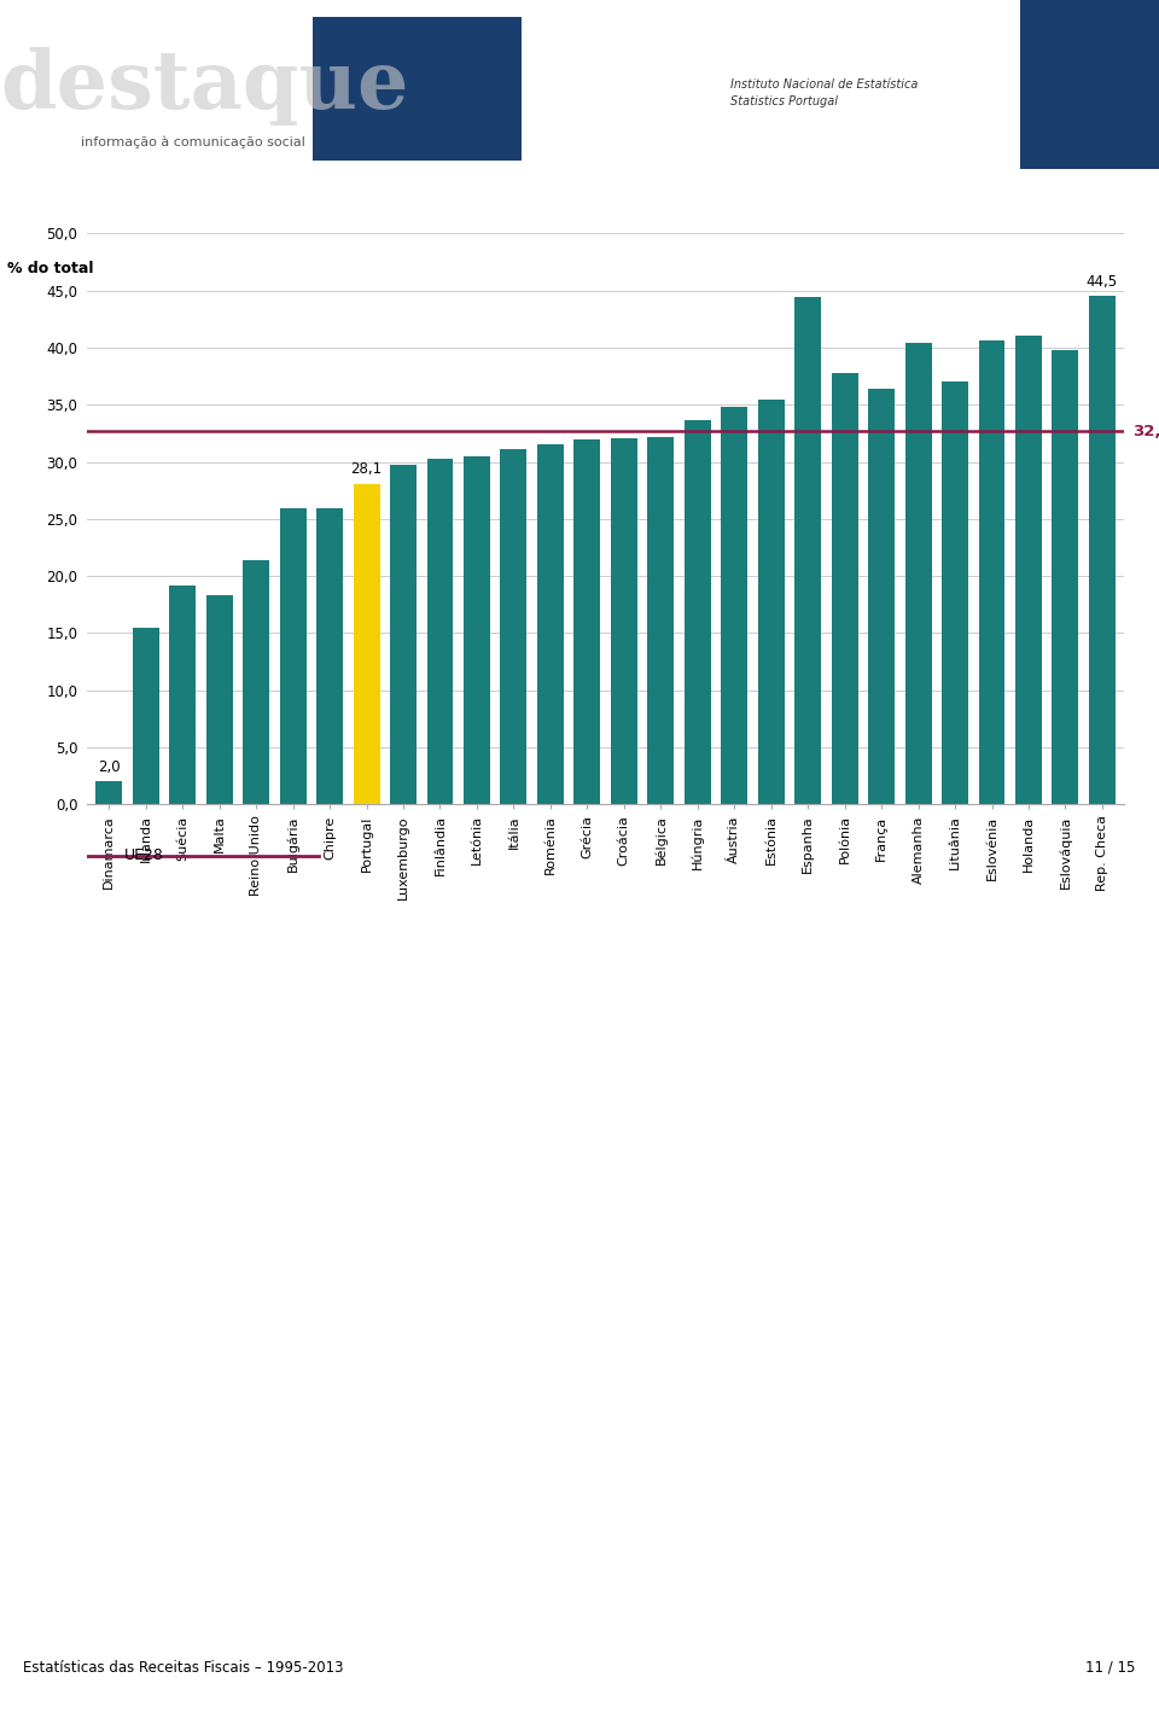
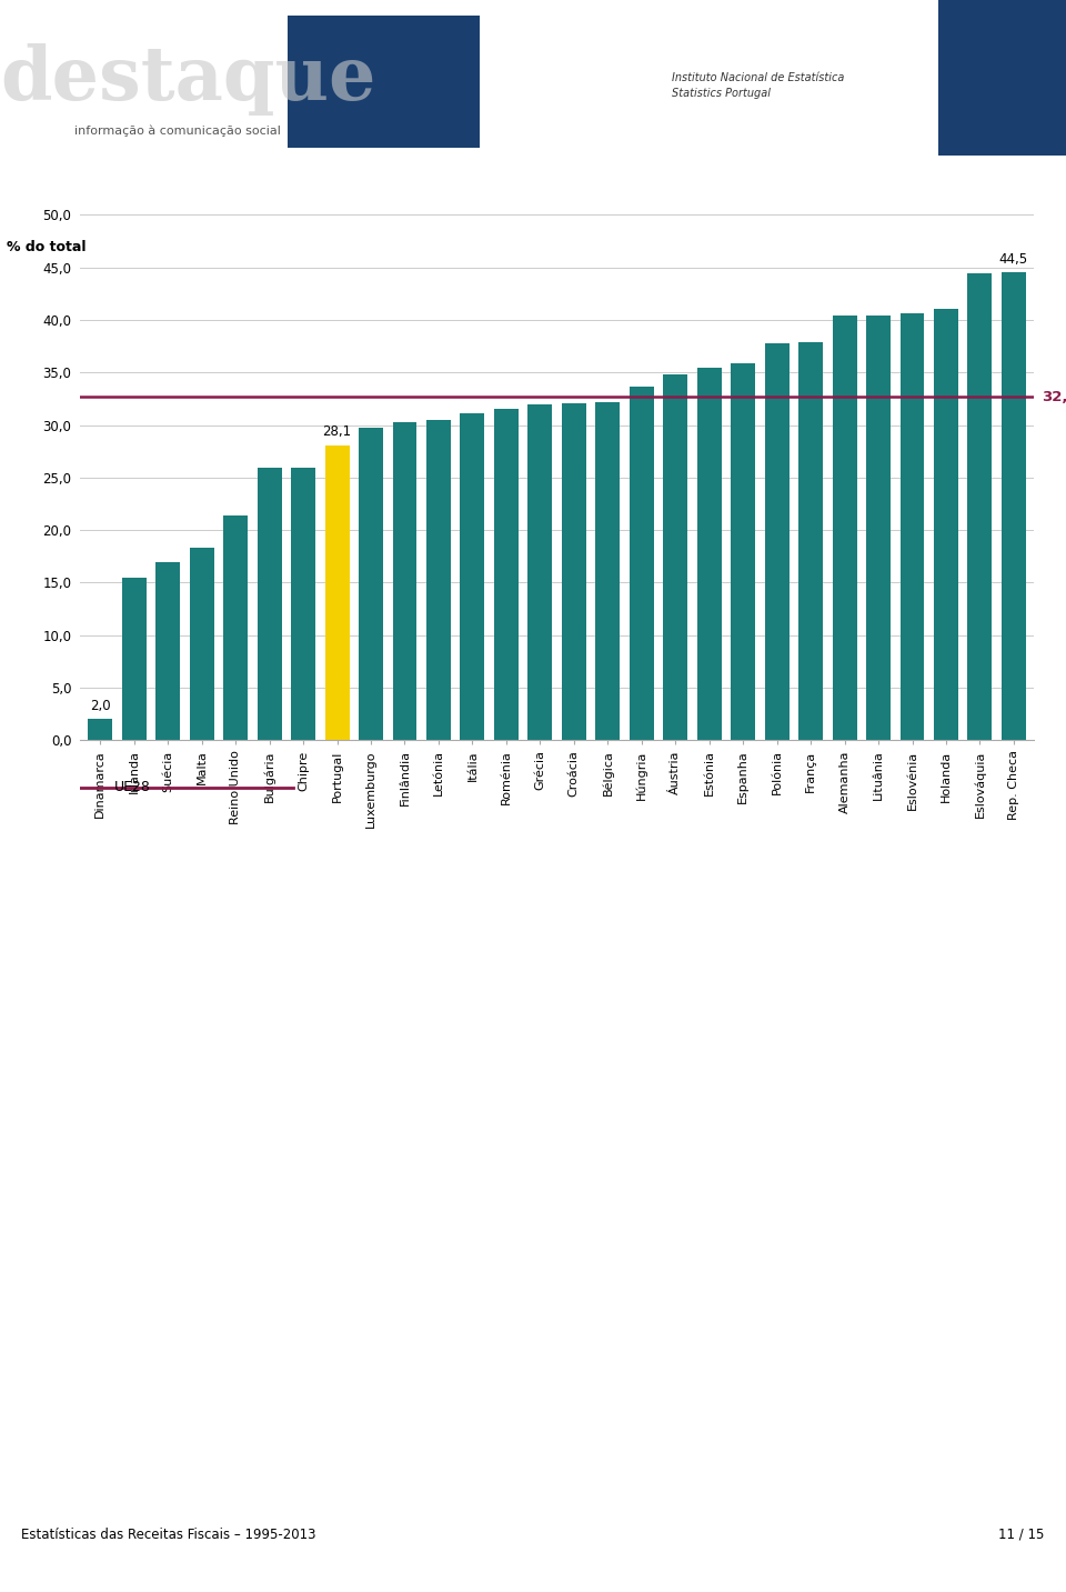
Suécia: 19,2 -> 17,0
Espanha: 44,4 -> 35,9
França: 36,4 -> 37,9
Lituânia: 37,0 -> 40,4
Eslováquia: 39,8 -> 44,4
